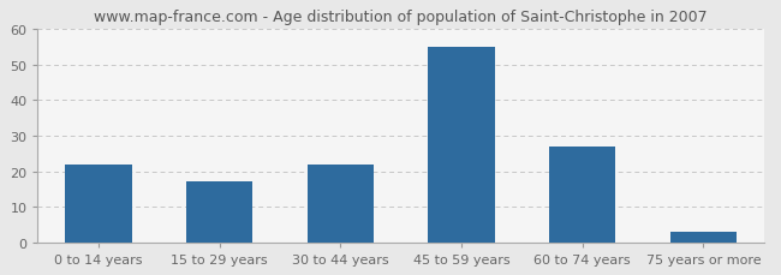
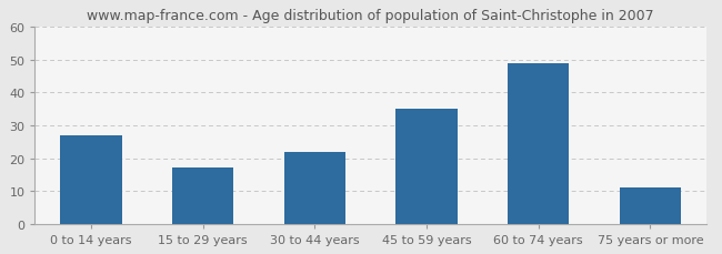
0 to 14 years: 22 -> 27
45 to 59 years: 55 -> 35
60 to 74 years: 27 -> 49
75 years or more: 3 -> 11
